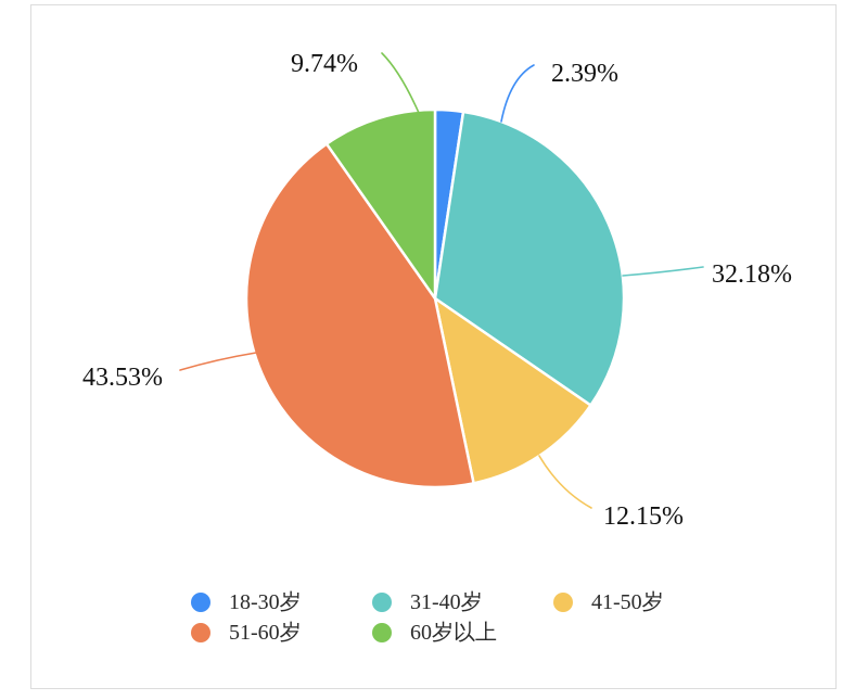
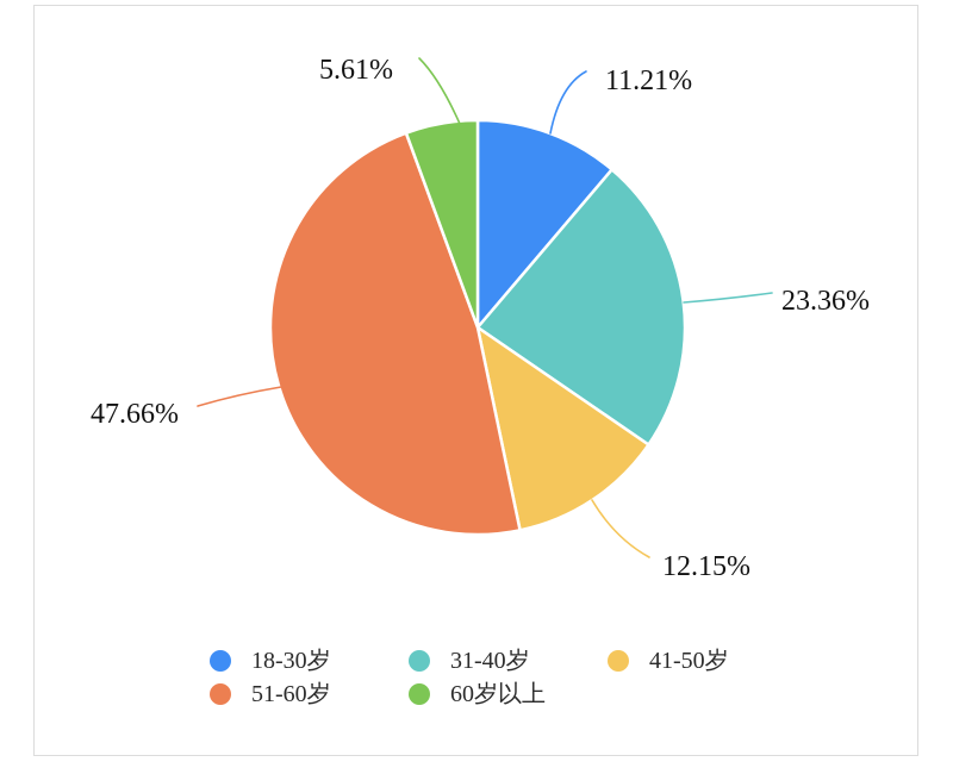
18-30岁: 2.39% -> 11.21%
31-40岁: 32.18% -> 23.36%
51-60岁: 43.53% -> 47.66%
60岁以上: 9.74% -> 5.61%
